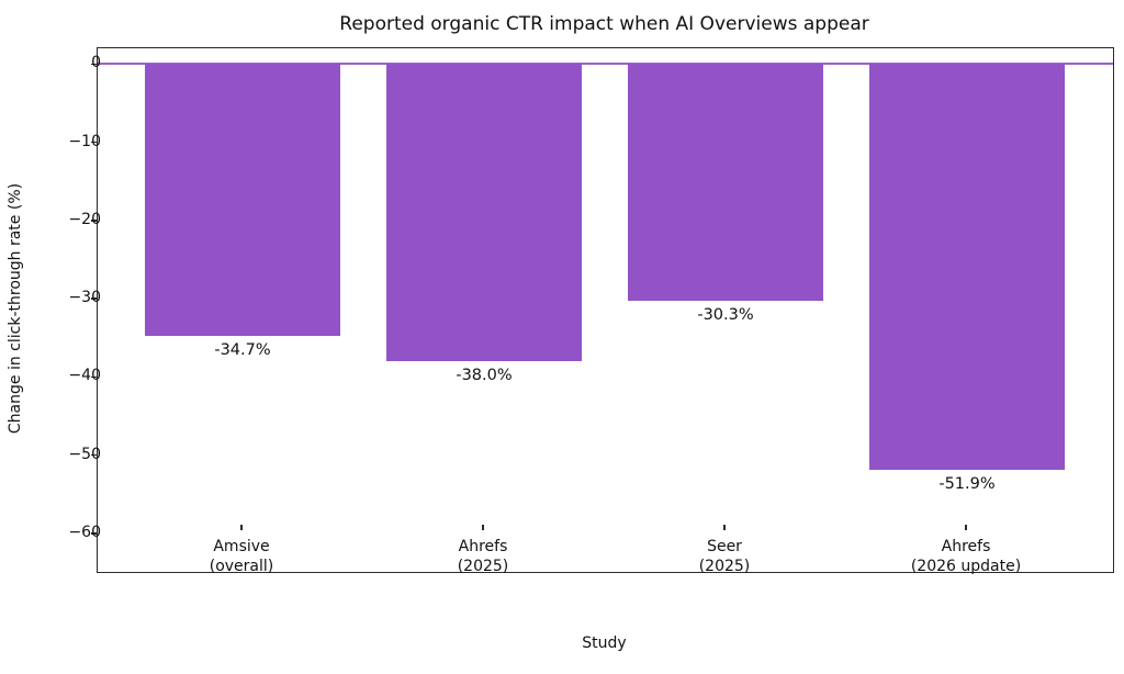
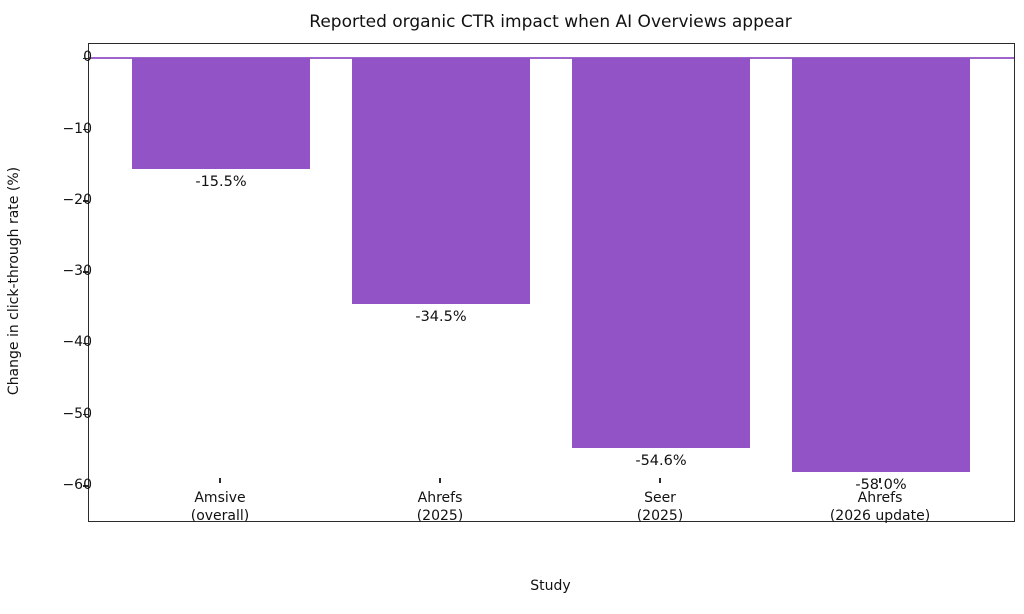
Amsive (overall): -34.7% -> -15.5%
Ahrefs (2025): -38.0% -> -34.5%
Seer (2025): -30.3% -> -54.6%
Ahrefs (2026 update): -51.9% -> -58.0%
